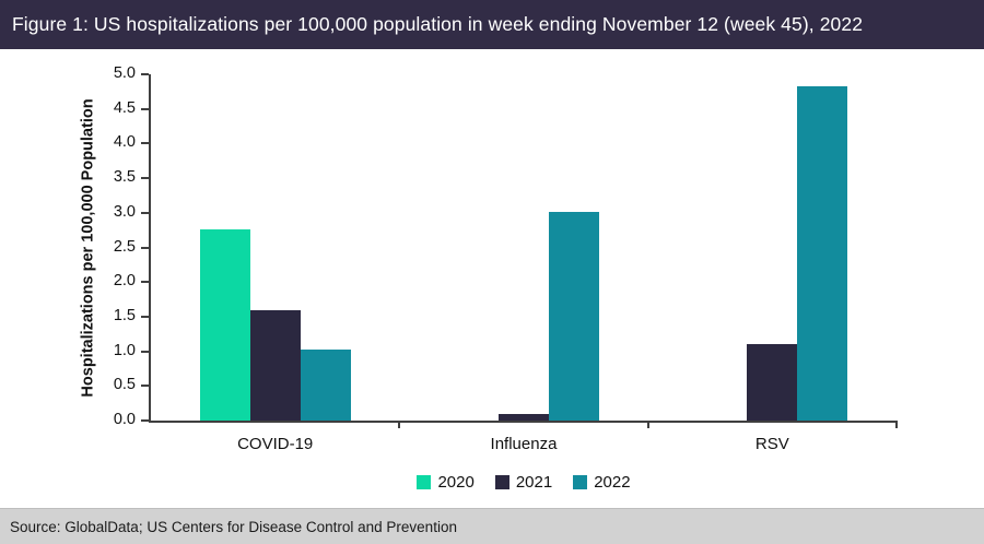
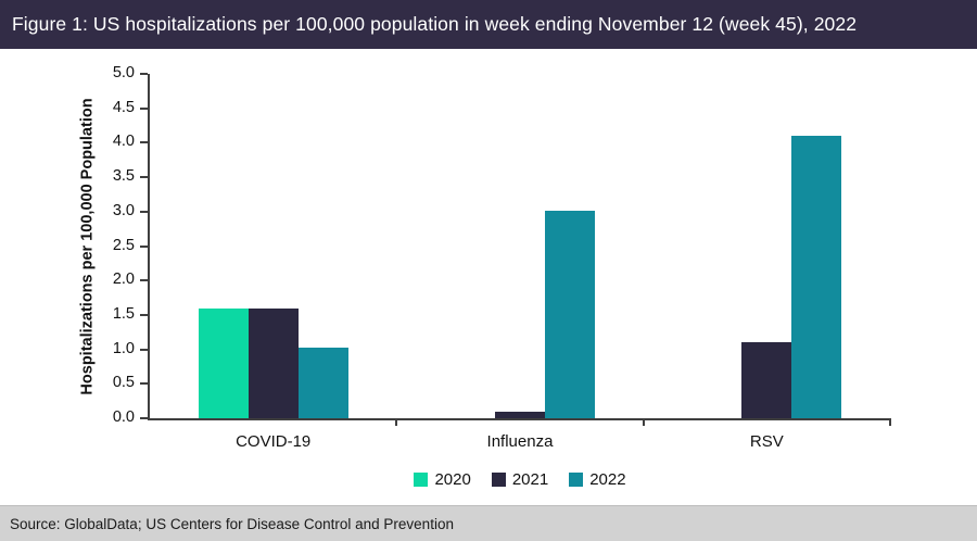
2020/COVID-19: 2.8 -> 1.6
2022/RSV: 4.8 -> 4.1
